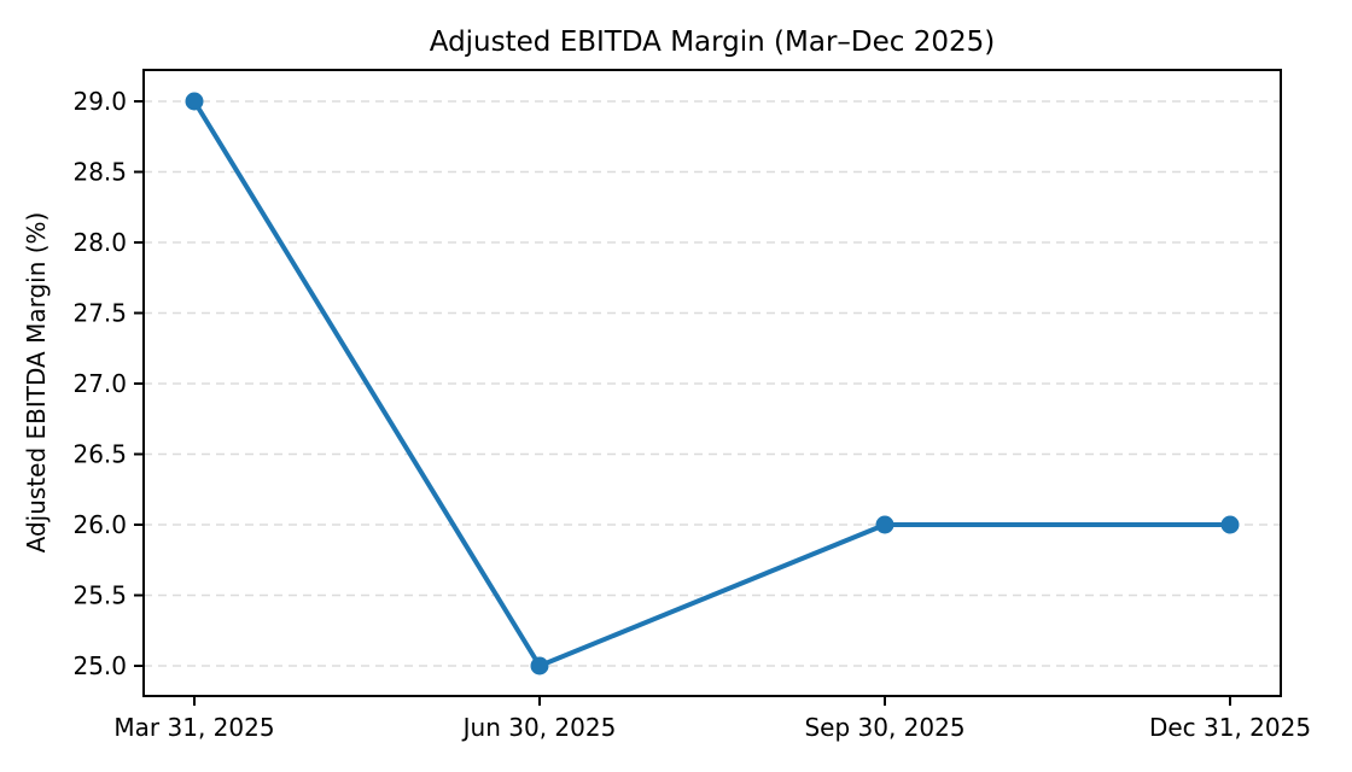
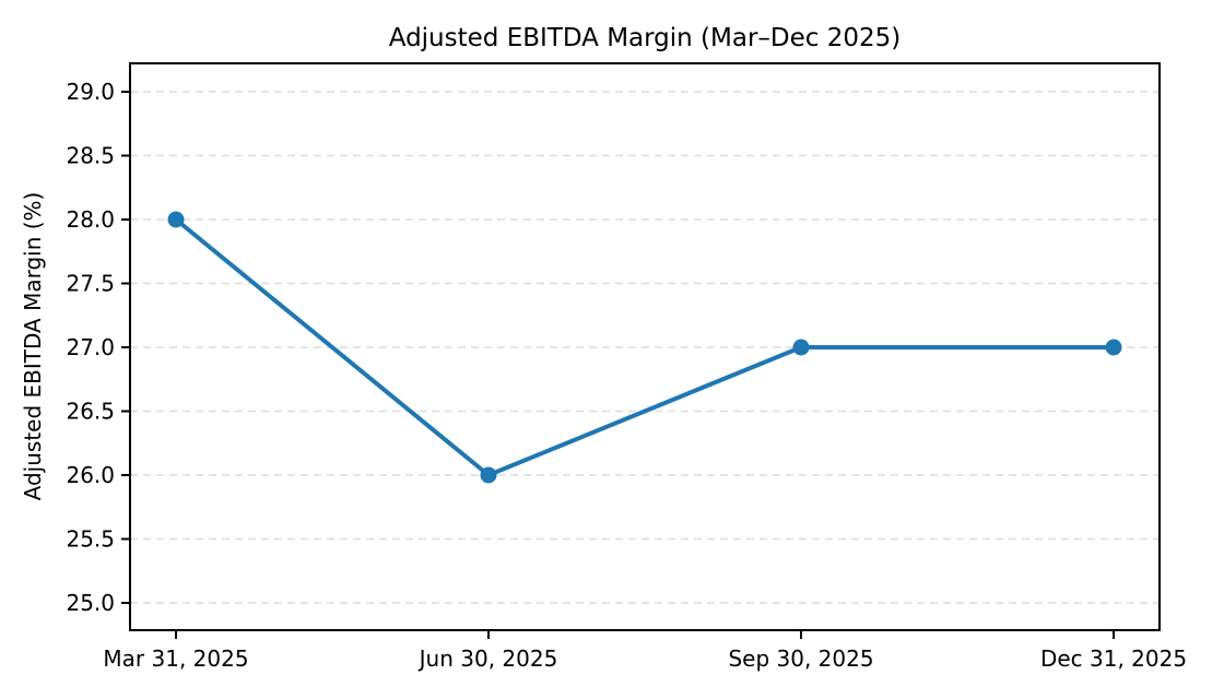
Mar 31, 2025: 29 -> 28
Jun 30, 2025: 25 -> 26
Sep 30, 2025: 26 -> 27
Dec 31, 2025: 26 -> 27
